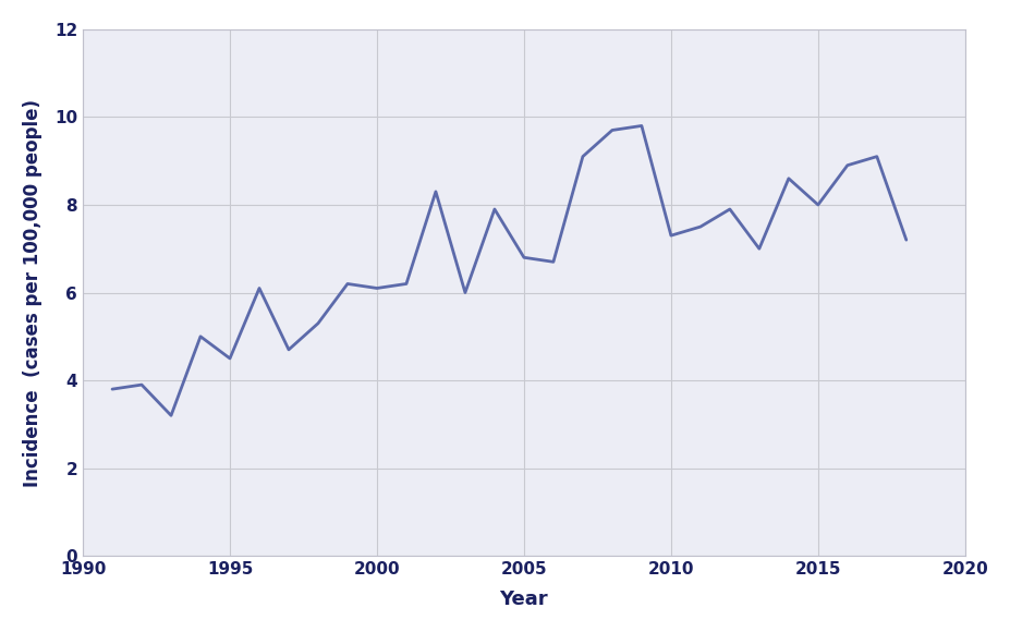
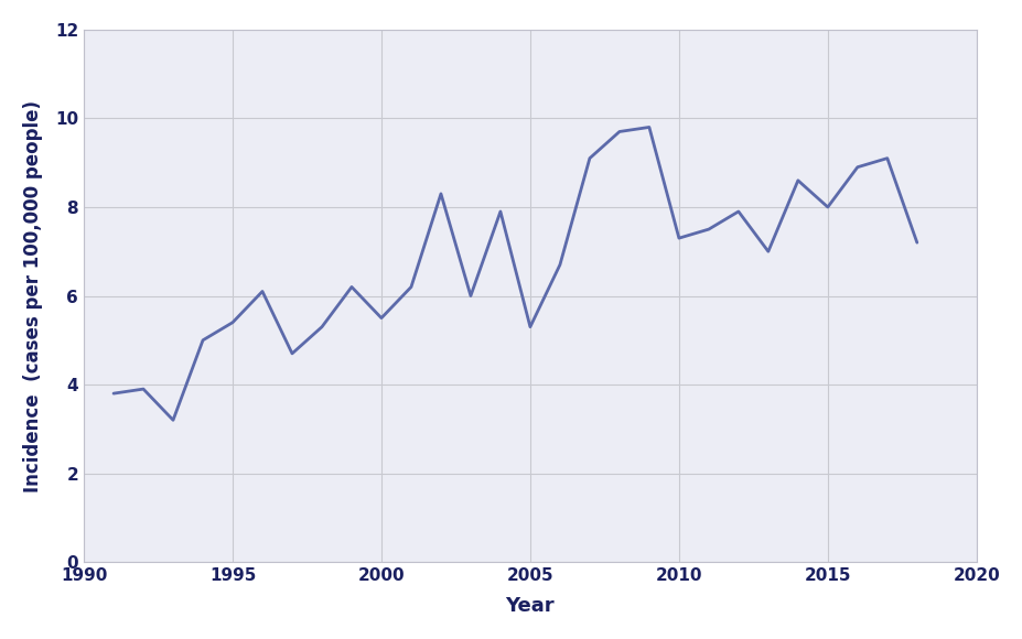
1995: 4.5 -> 5.4
2000: 6.1 -> 5.5
2005: 6.8 -> 5.3
